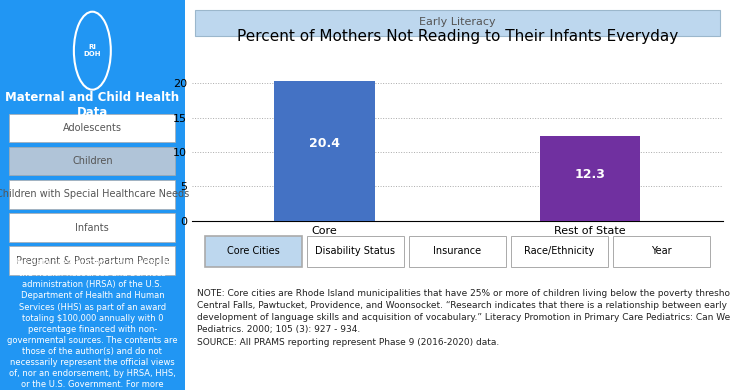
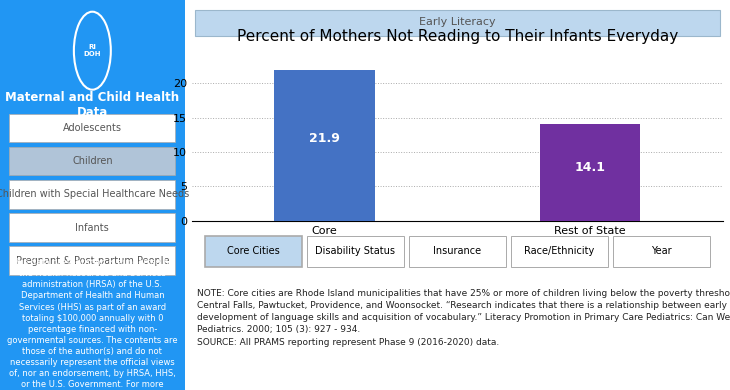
Core: 20.4 -> 21.9
Rest of State: 12.3 -> 14.1
